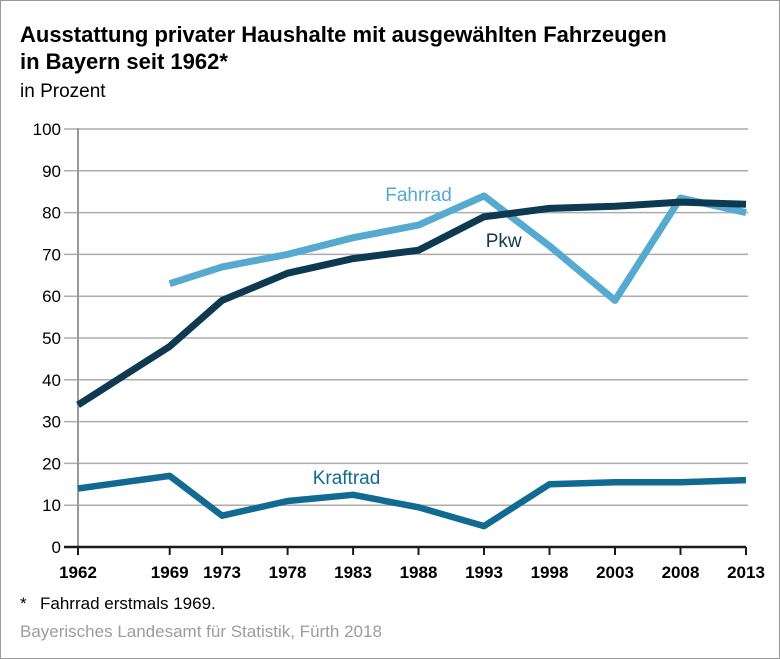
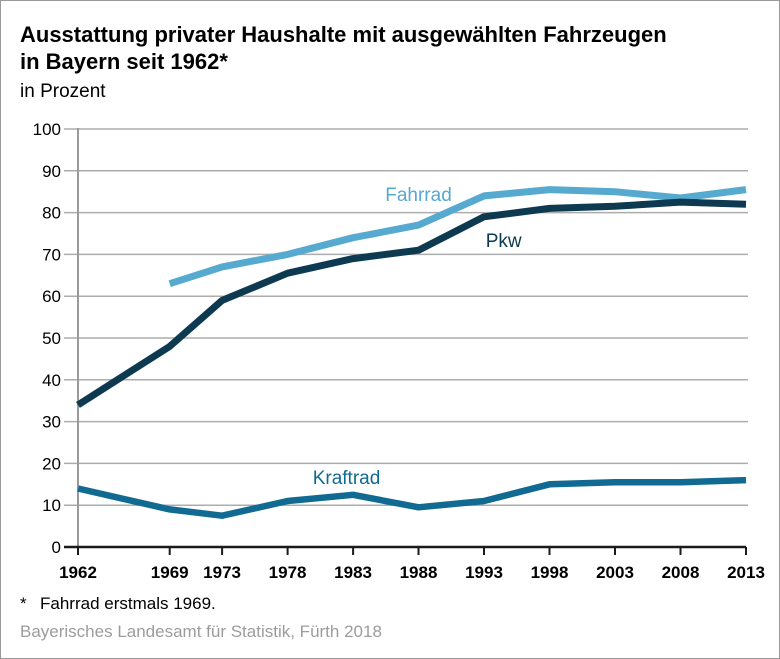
Kraftrad/1969: 17 -> 9
Kraftrad/1993: 5 -> 11
Fahrrad/1998: 72 -> 86
Fahrrad/2003: 59 -> 85
Fahrrad/2013: 80 -> 86
